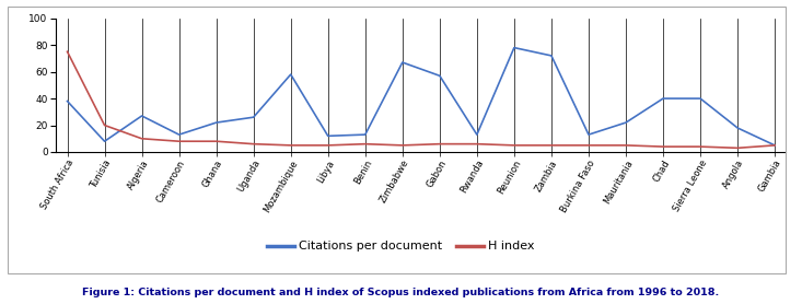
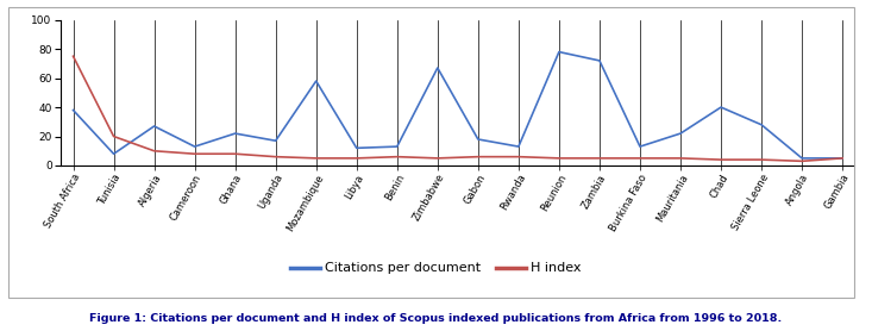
Citations per document/Uganda: 26 -> 17
Citations per document/Gabon: 57 -> 18
Citations per document/Sierra Leone: 40 -> 28
Citations per document/Angola: 18 -> 5
